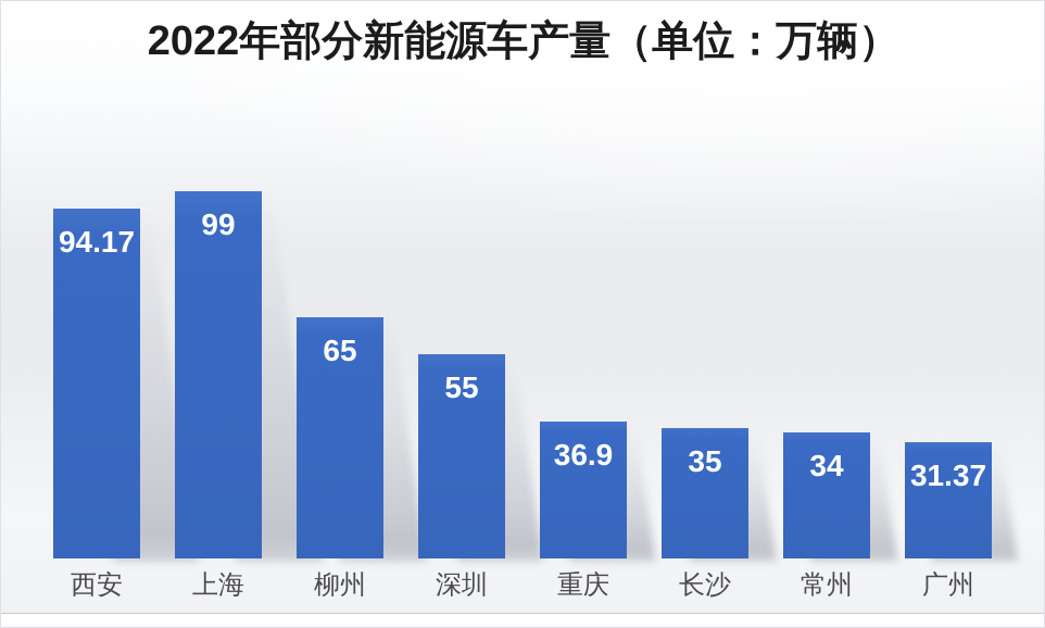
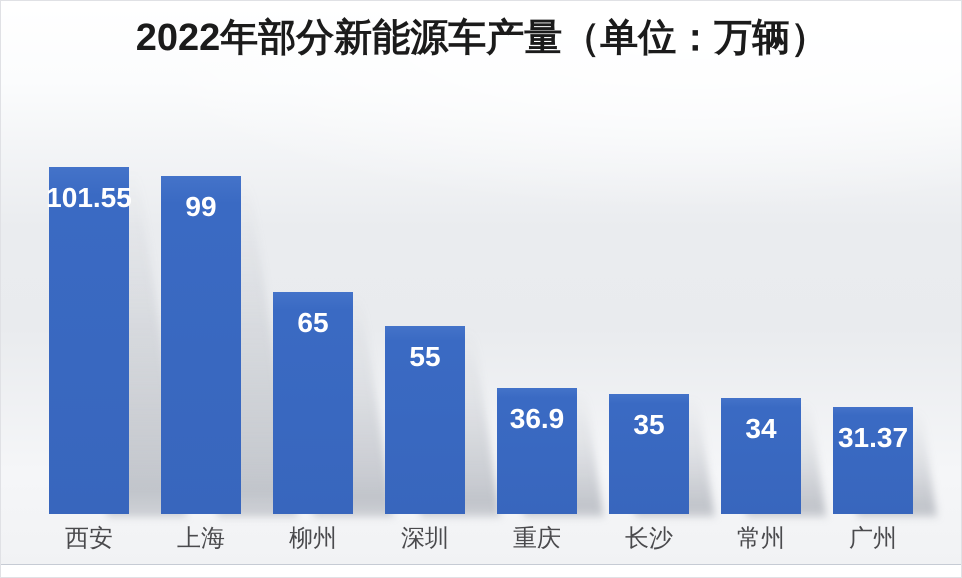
西安: 94.17 -> 101.55
